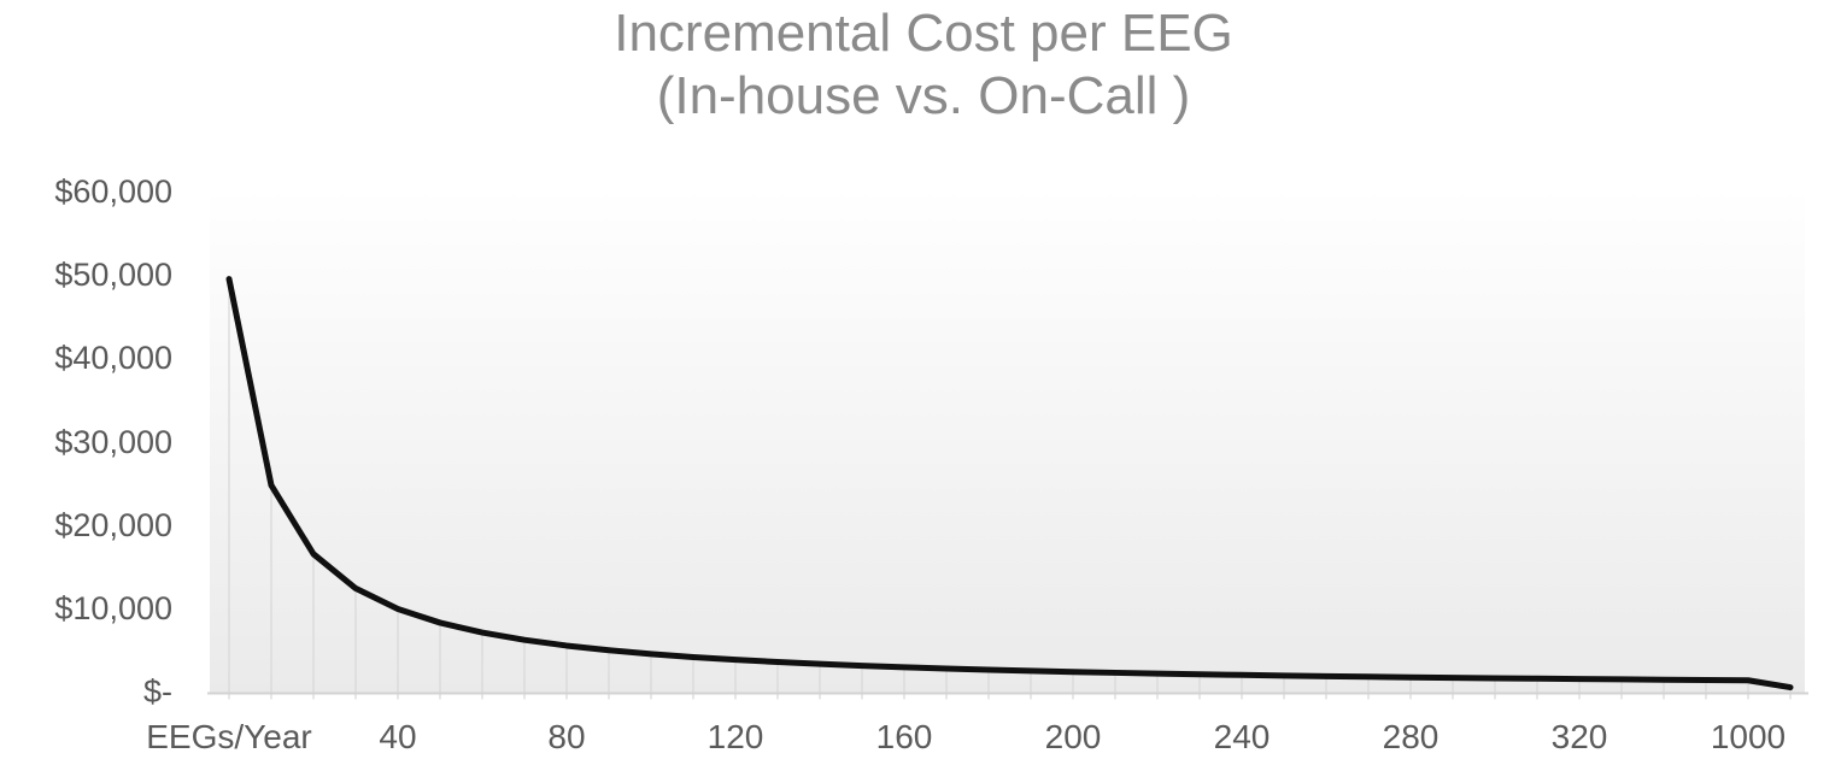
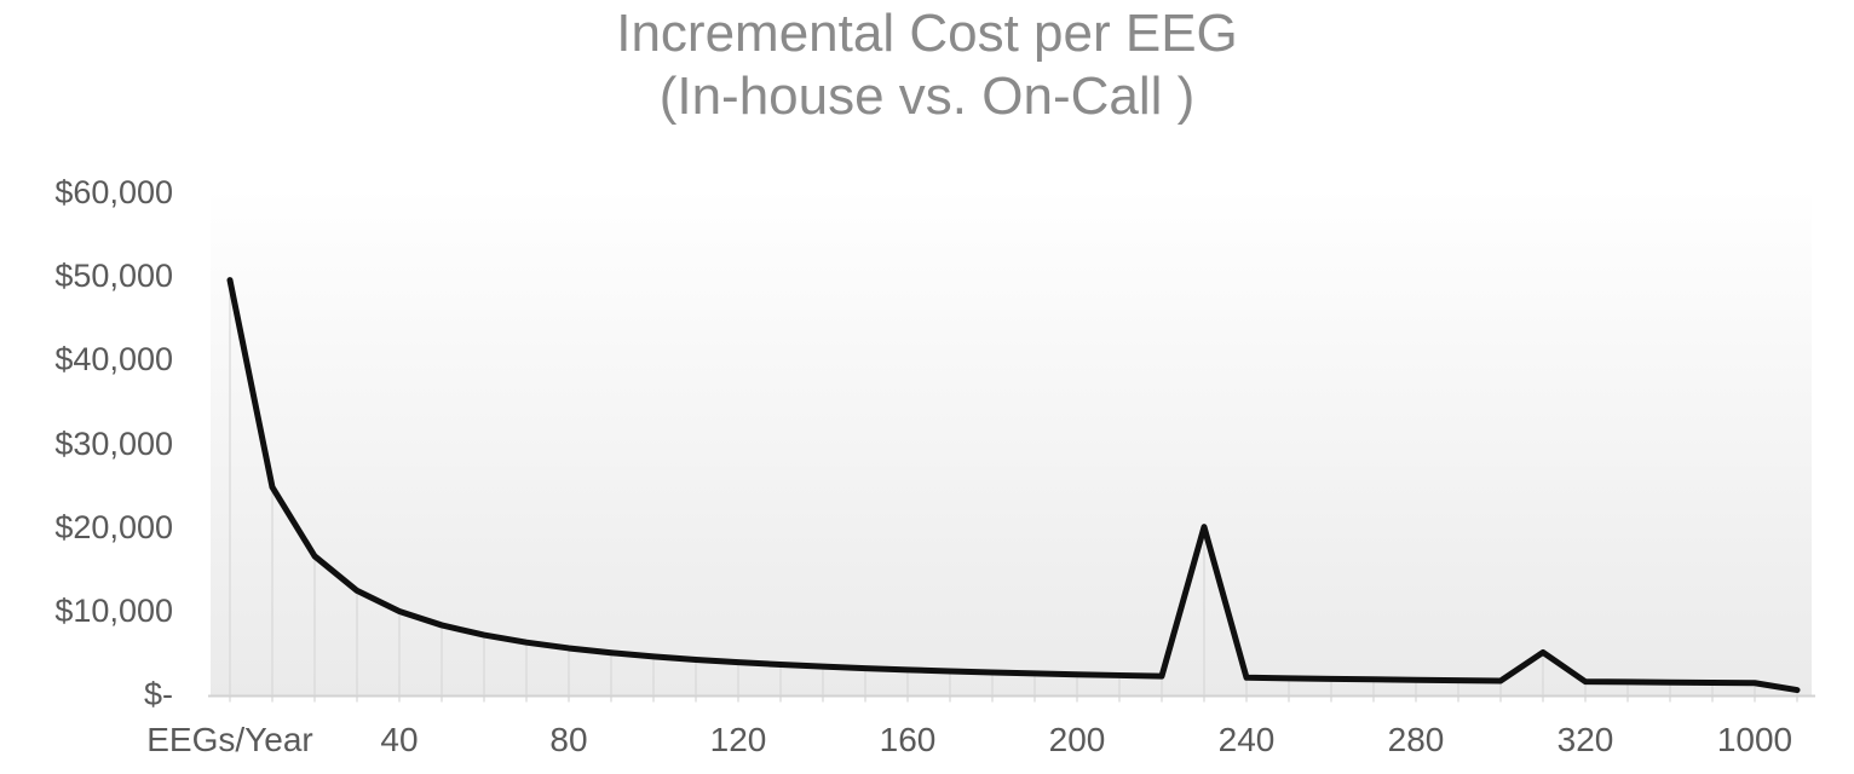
240: $2000 -> $20000
320: $2000 -> $5000
